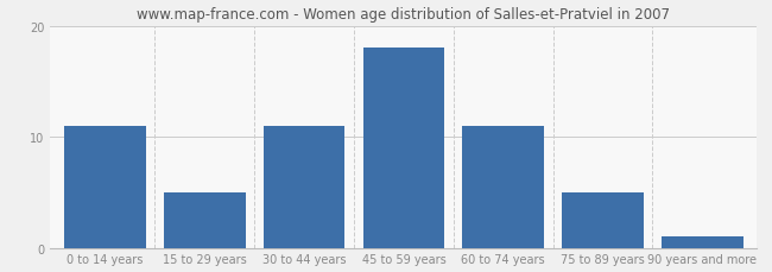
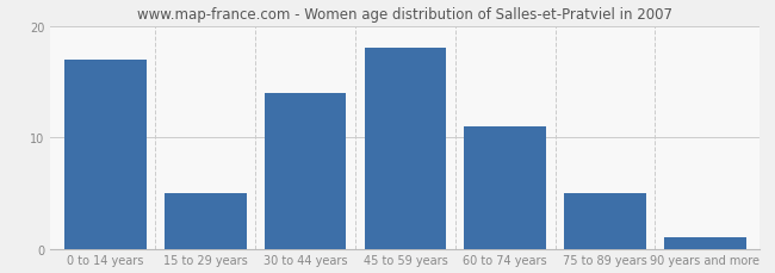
0 to 14 years: 11 -> 17
30 to 44 years: 11 -> 14
